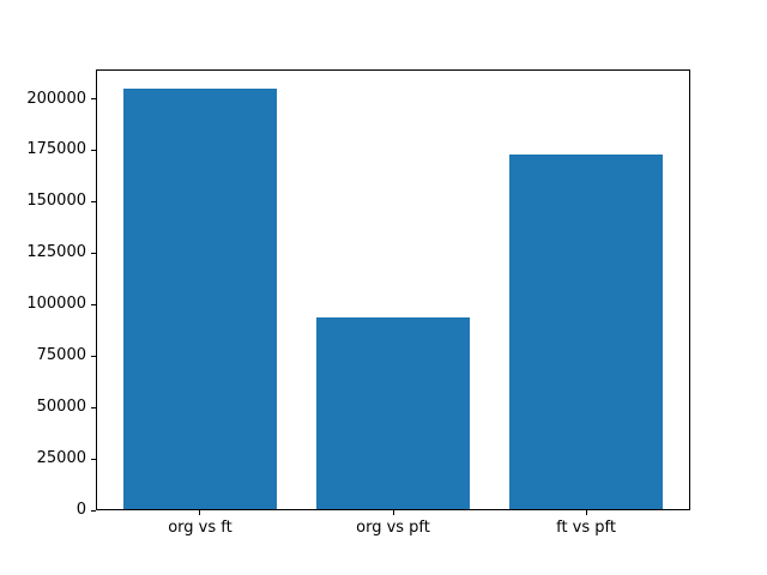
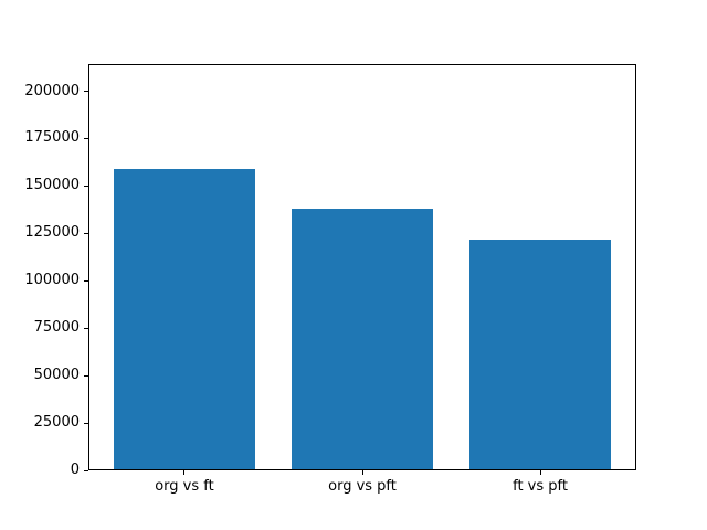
org vs ft: 205000 -> 159000
org vs pft: 94000 -> 138000
ft vs pft: 173000 -> 122000
